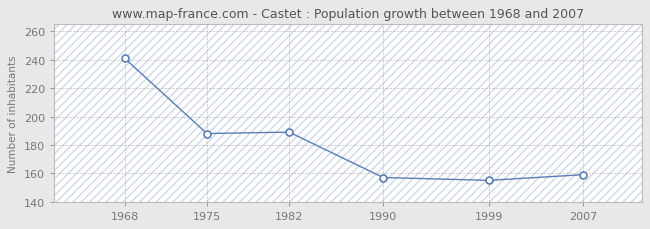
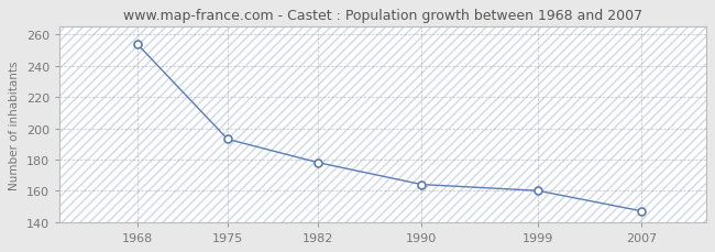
1968: 241 -> 254
1975: 188 -> 193
1982: 189 -> 178
1990: 157 -> 164
1999: 155 -> 160
2007: 159 -> 147
